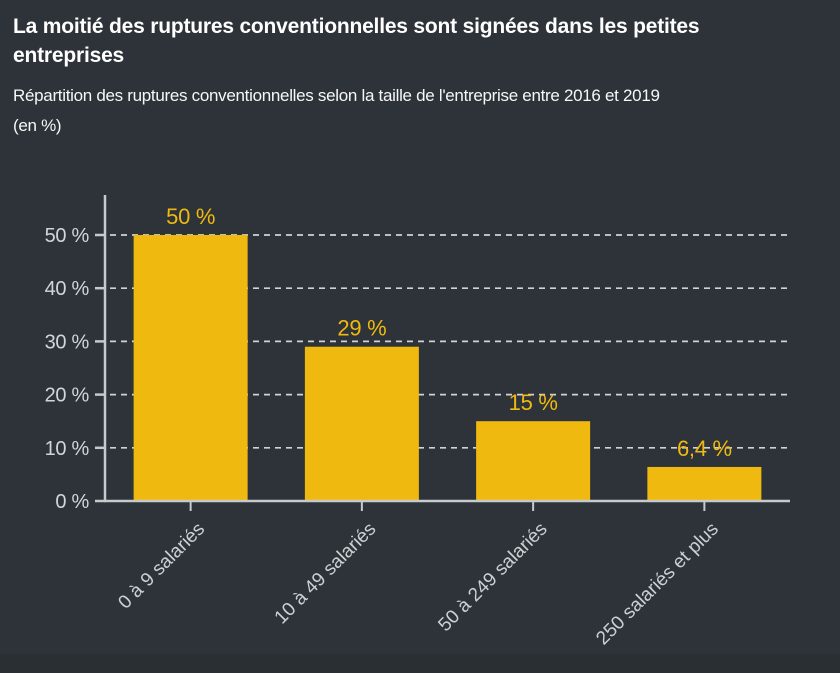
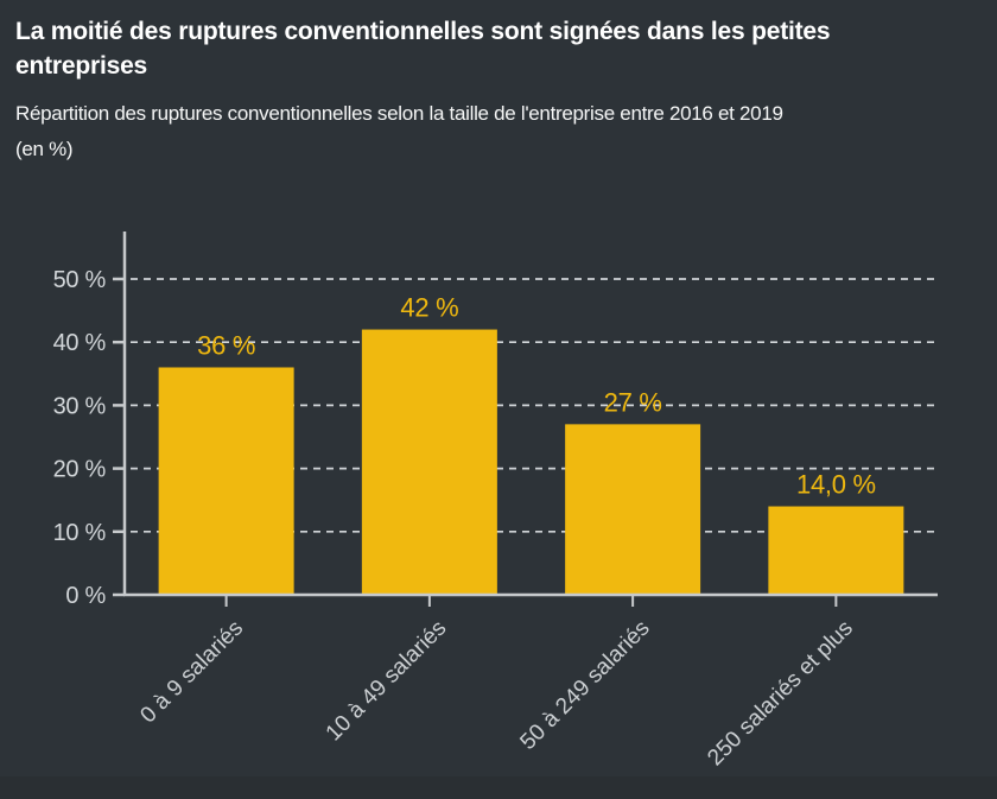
0 à 9 salariés: 50 -> 36
10 à 49 salariés: 29 -> 42
50 à 249 salariés: 15 -> 27
250 salariés et plus: 6,4 -> 14,0
